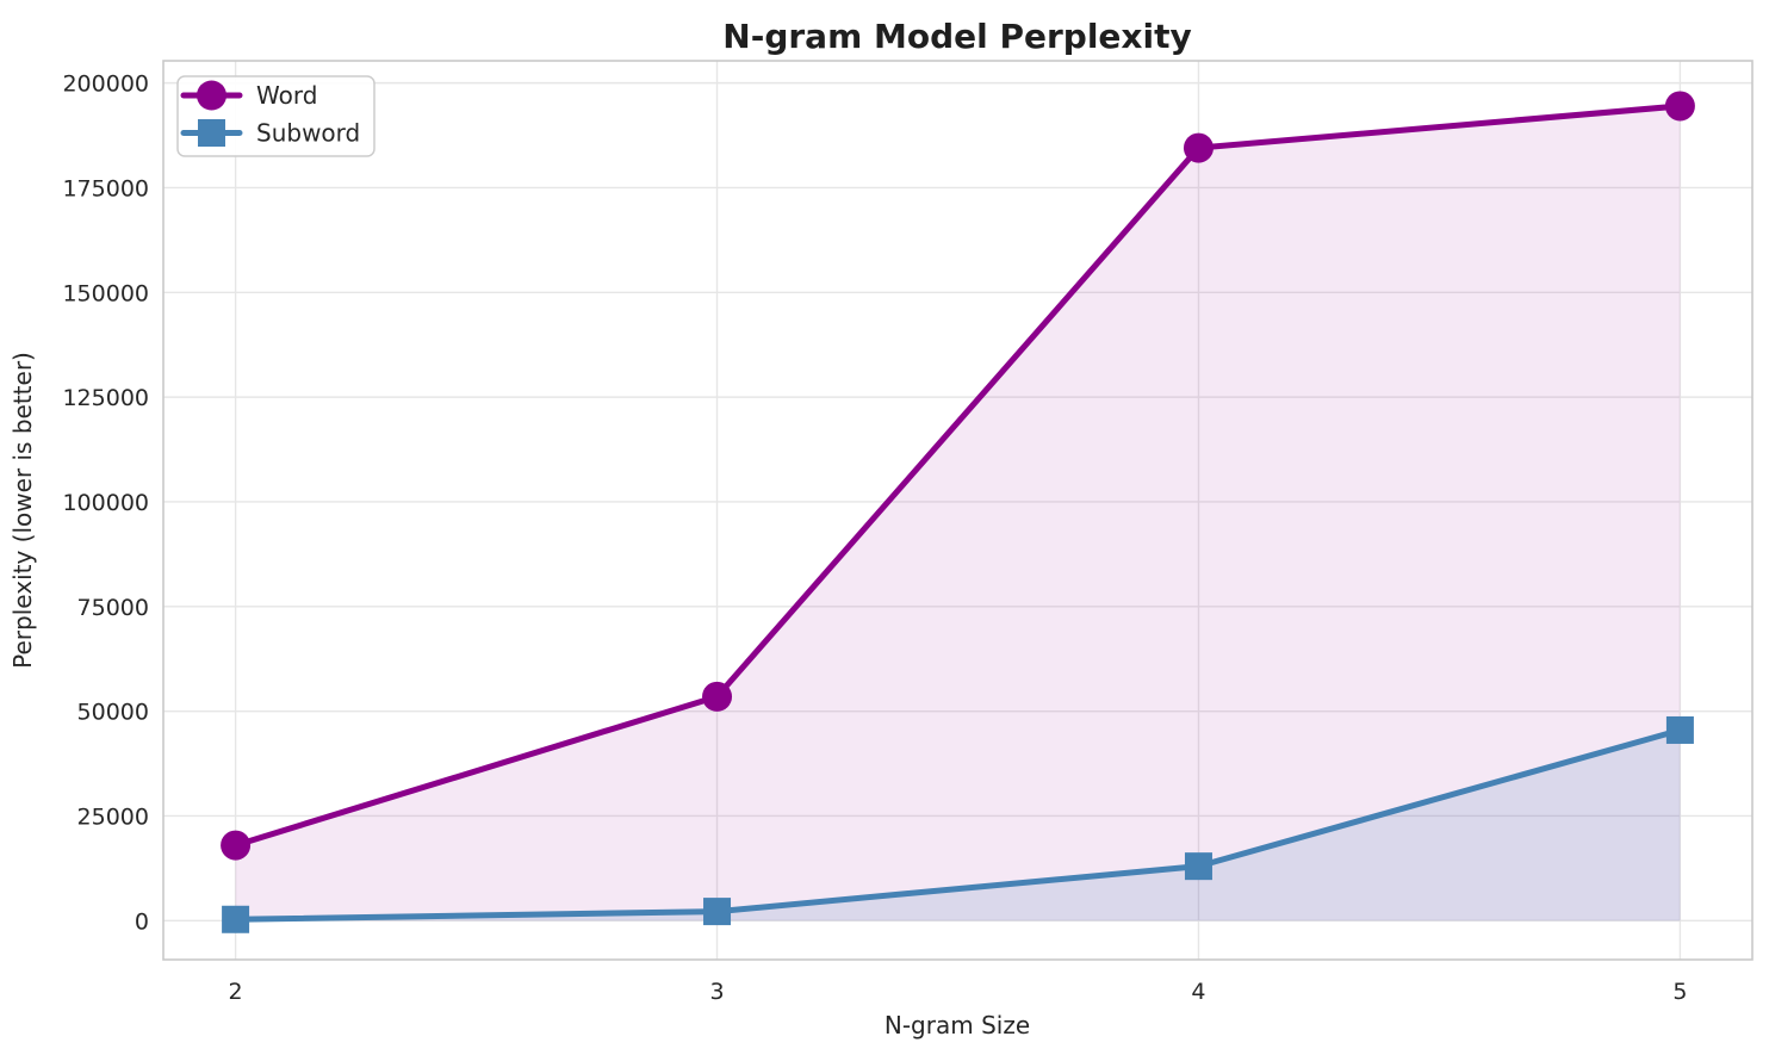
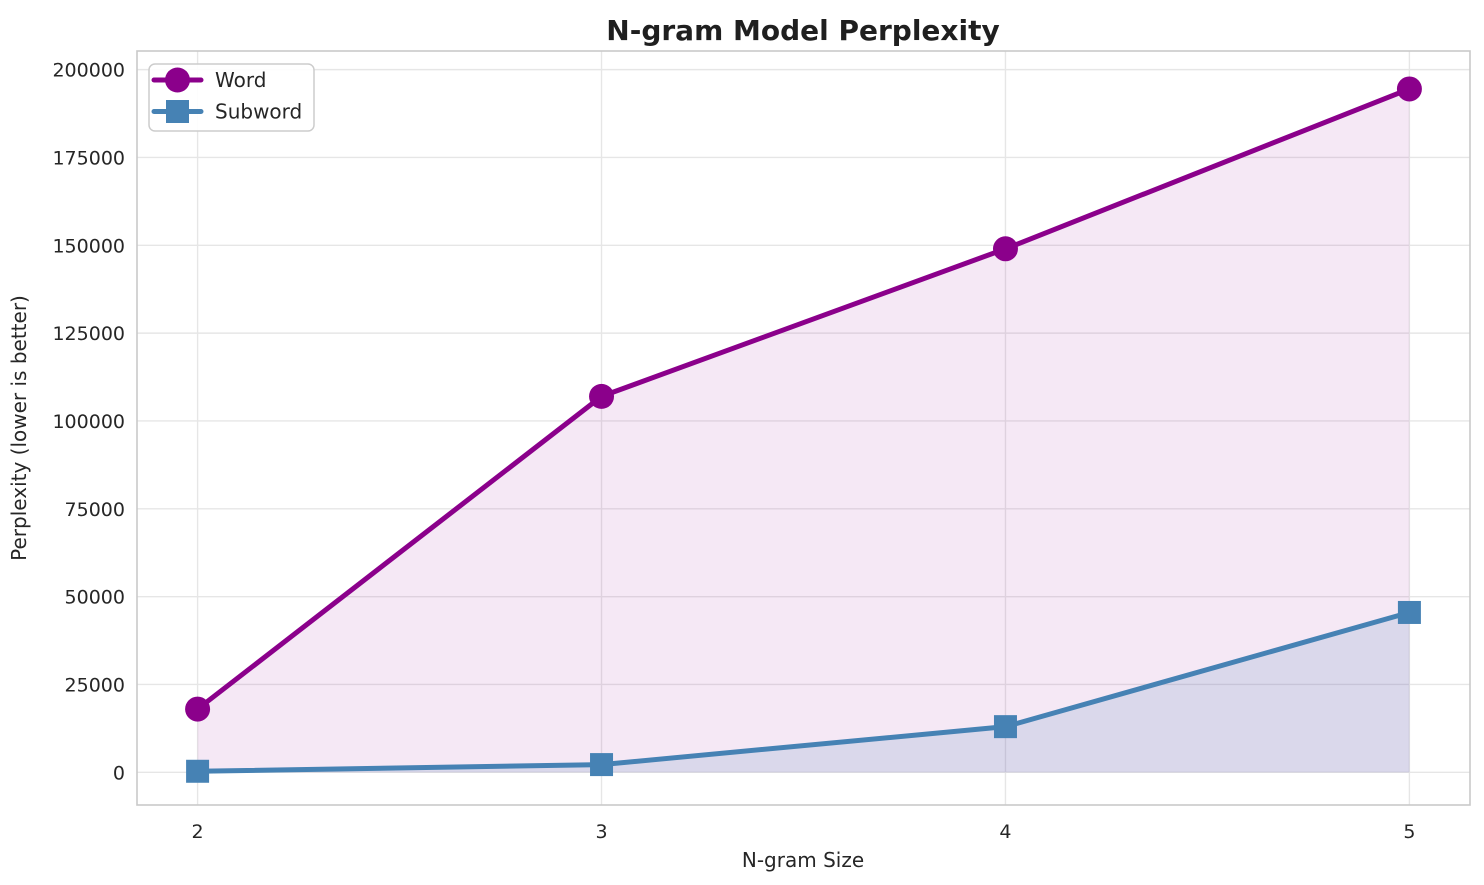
Word/3: 54000 -> 107000
Word/4: 184000 -> 149000
